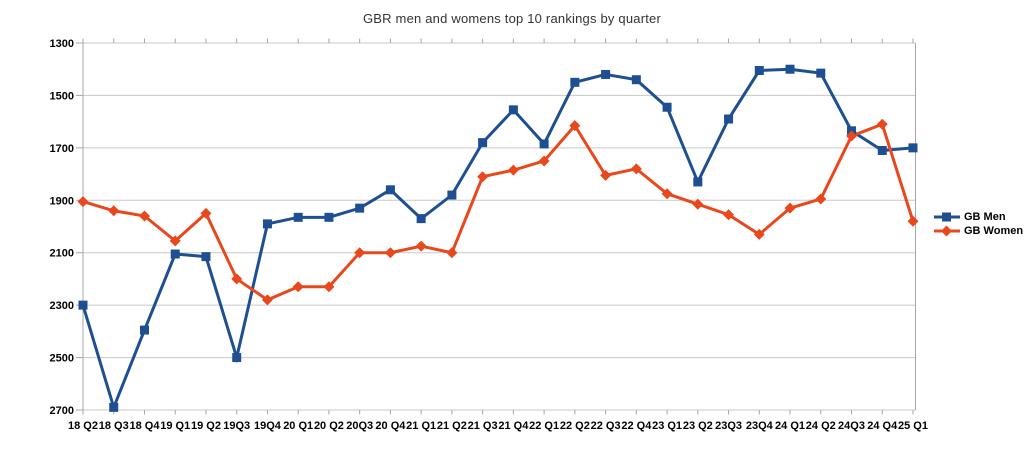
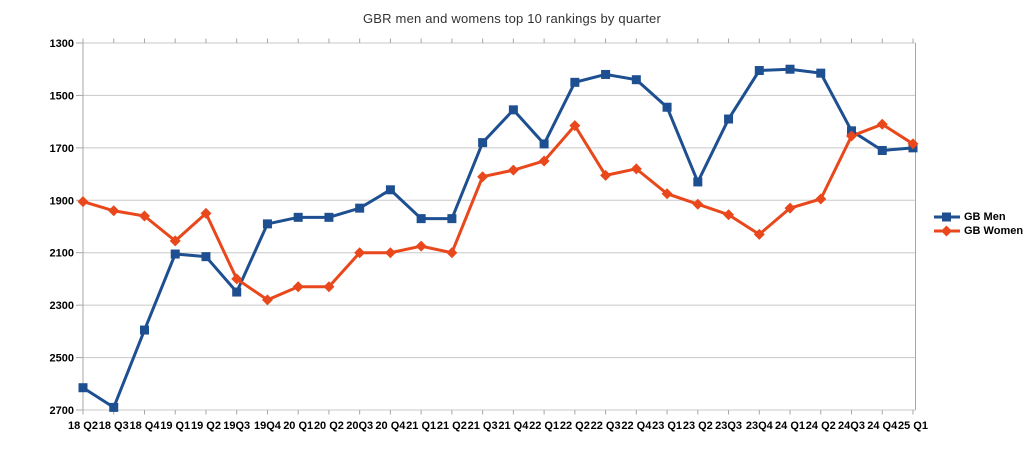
GB Men/18 Q2: 2300 -> 2620
GB Men/19Q3: 2500 -> 2250
GB Men/21 Q2: 1880 -> 1970
GB Women/25 Q1: 1980 -> 1680
